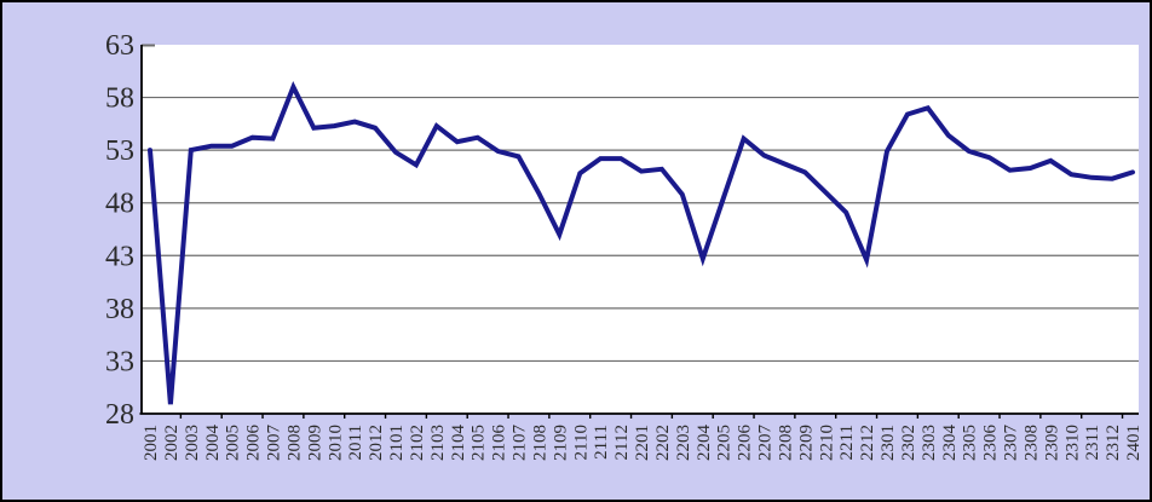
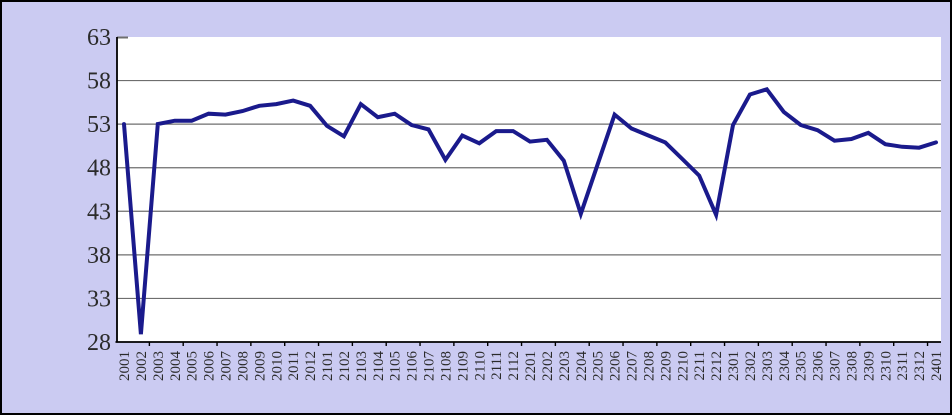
2008: 59 -> 54
2109: 45 -> 52
